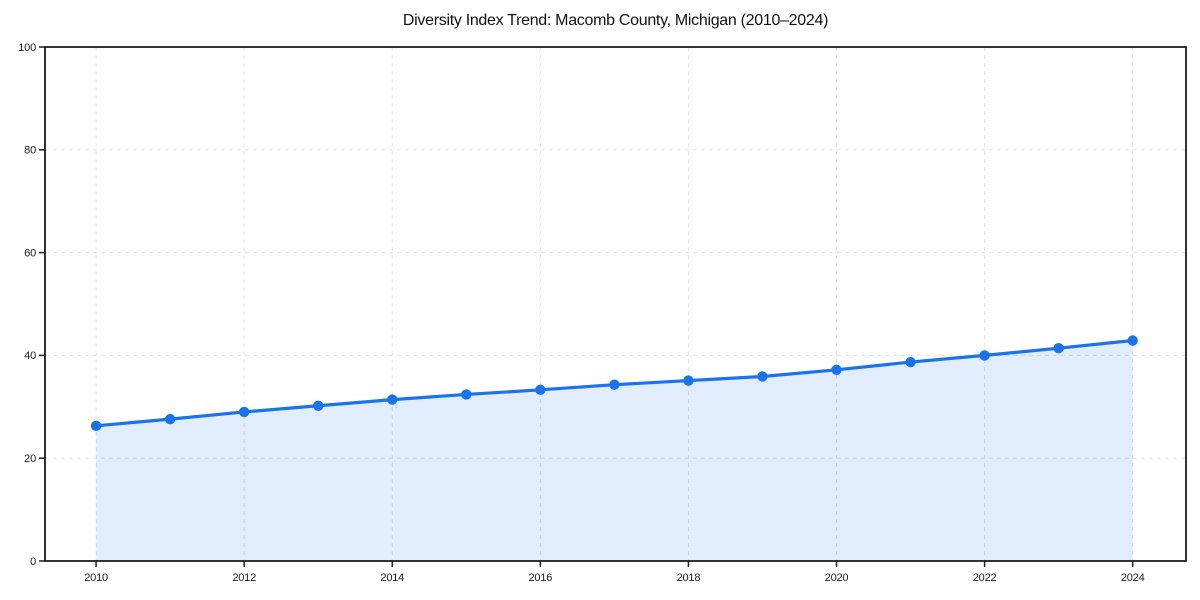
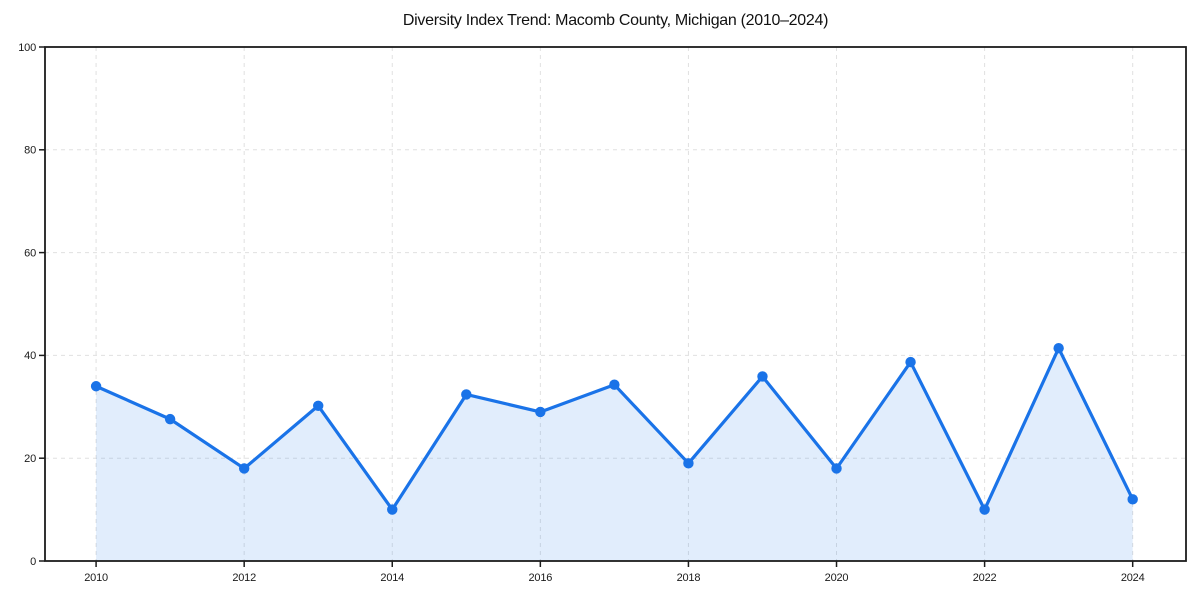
2010: 26 -> 34
2012: 29 -> 18
2014: 31 -> 10
2016: 33 -> 29
2018: 35 -> 19
2020: 37 -> 18
2022: 40 -> 10
2024: 43 -> 12
